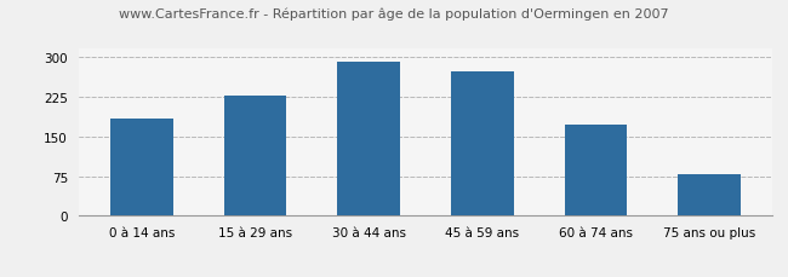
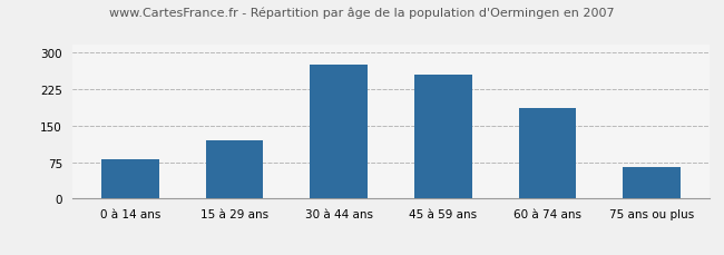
0 à 14 ans: 183 -> 80
15 à 29 ans: 228 -> 120
30 à 44 ans: 291 -> 275
45 à 59 ans: 272 -> 255
60 à 74 ans: 172 -> 185
75 ans ou plus: 78 -> 65
